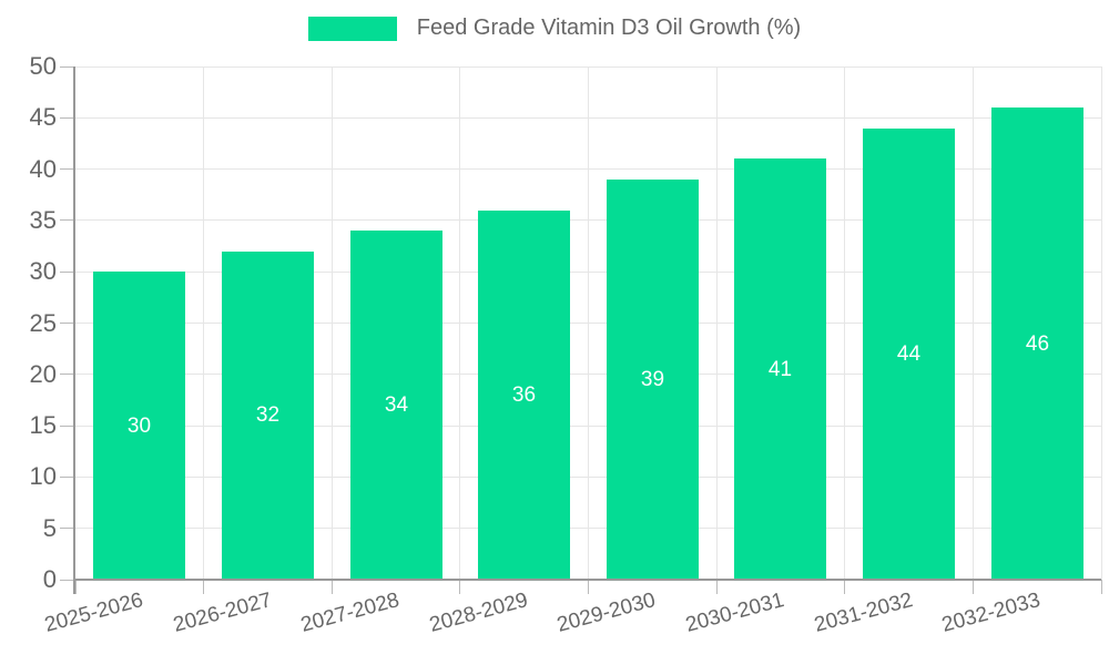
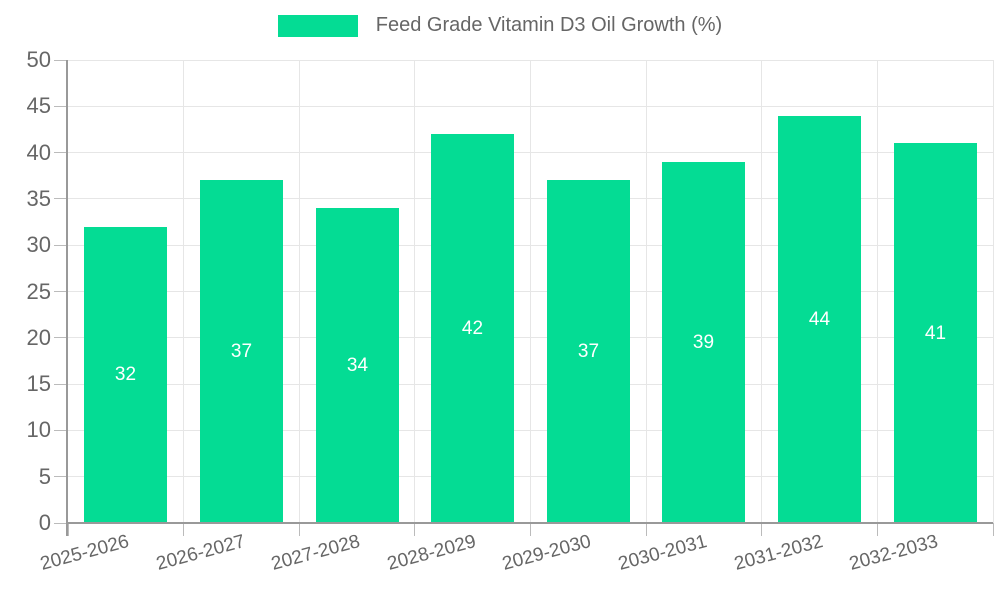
2025-2026: 30 -> 32
2026-2027: 32 -> 37
2028-2029: 36 -> 42
2029-2030: 39 -> 37
2030-2031: 41 -> 39
2032-2033: 46 -> 41
